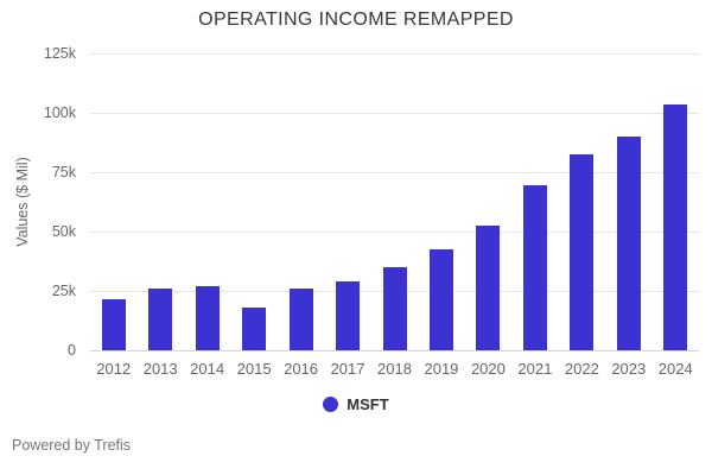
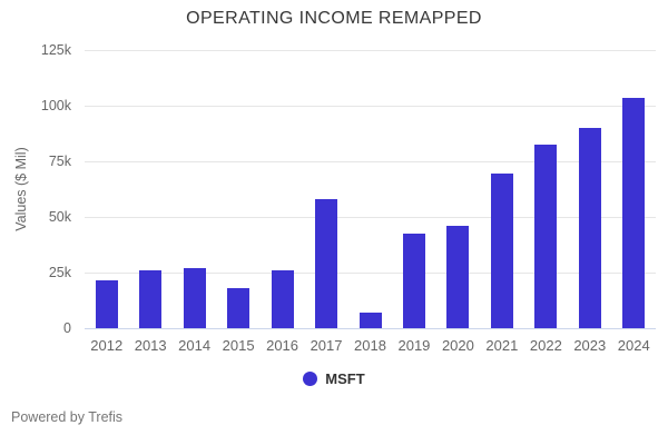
2017: 29k -> 58k
2018: 35k -> 7k
2020: 52k -> 46k
